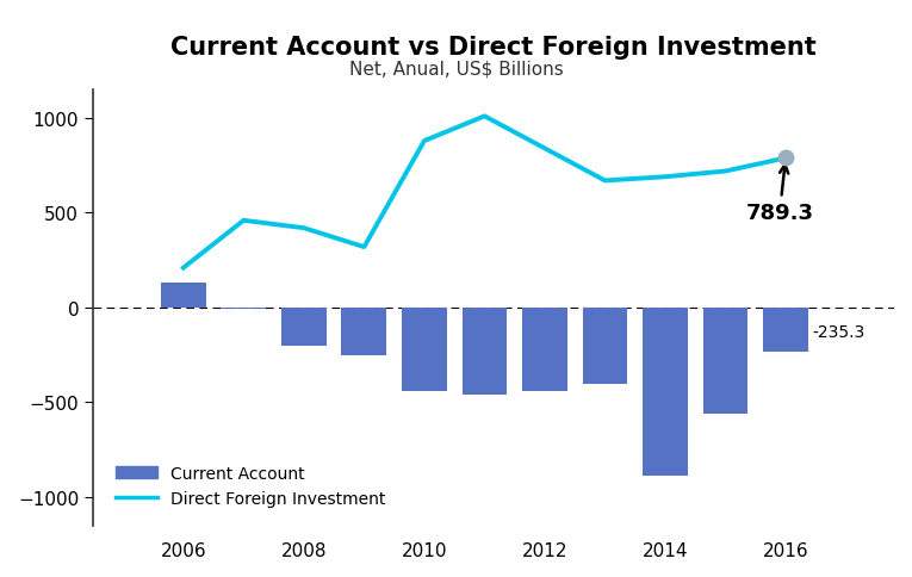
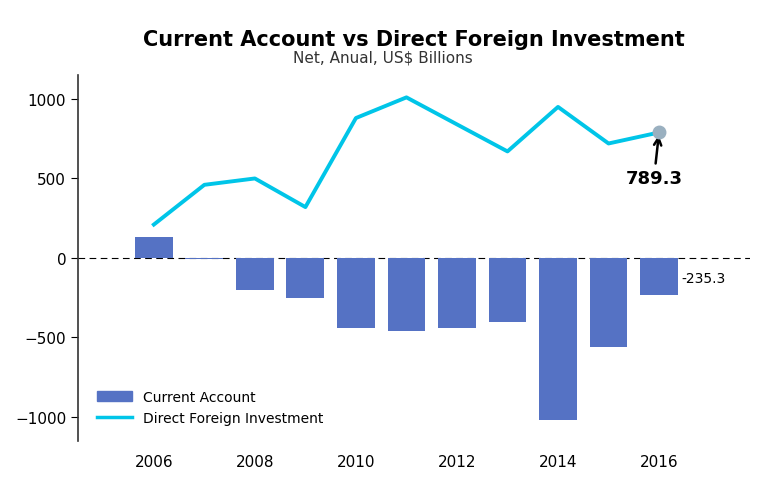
Direct Foreign Investment/2008: 420 -> 500
Current Account/2014: -890 -> -1020
Direct Foreign Investment/2014: 690 -> 950
